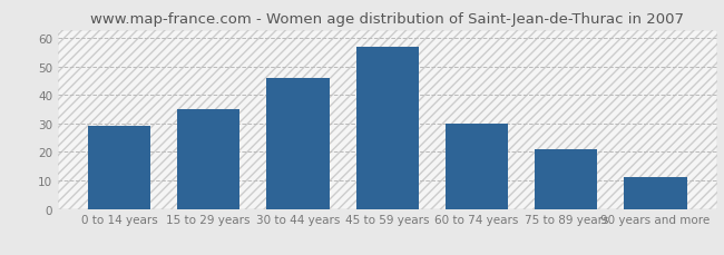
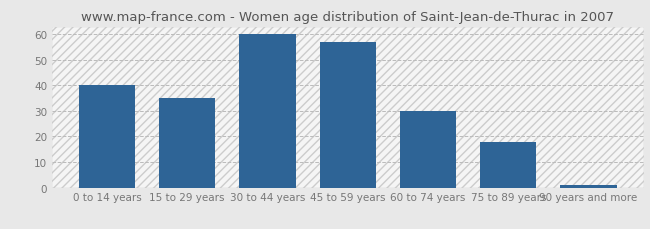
0 to 14 years: 29 -> 40
30 to 44 years: 46 -> 60
75 to 89 years: 21 -> 18
90 years and more: 11 -> 1
